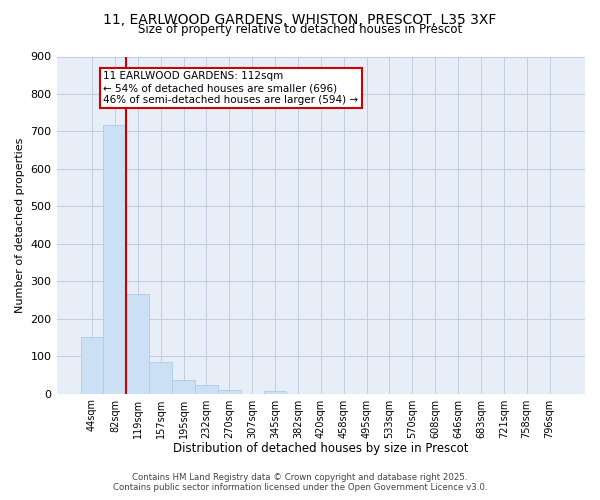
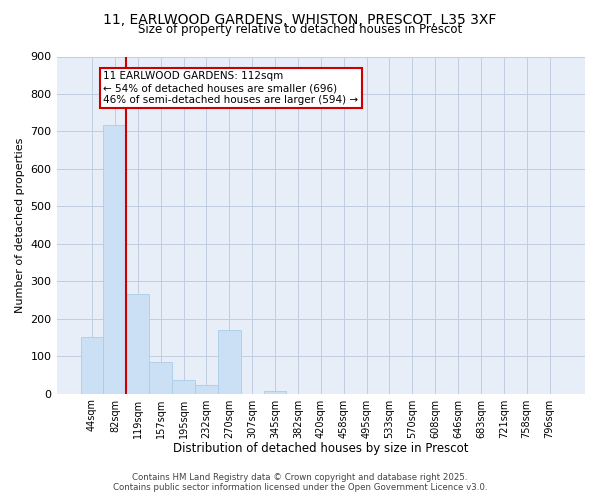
270sqm: 10 -> 170
